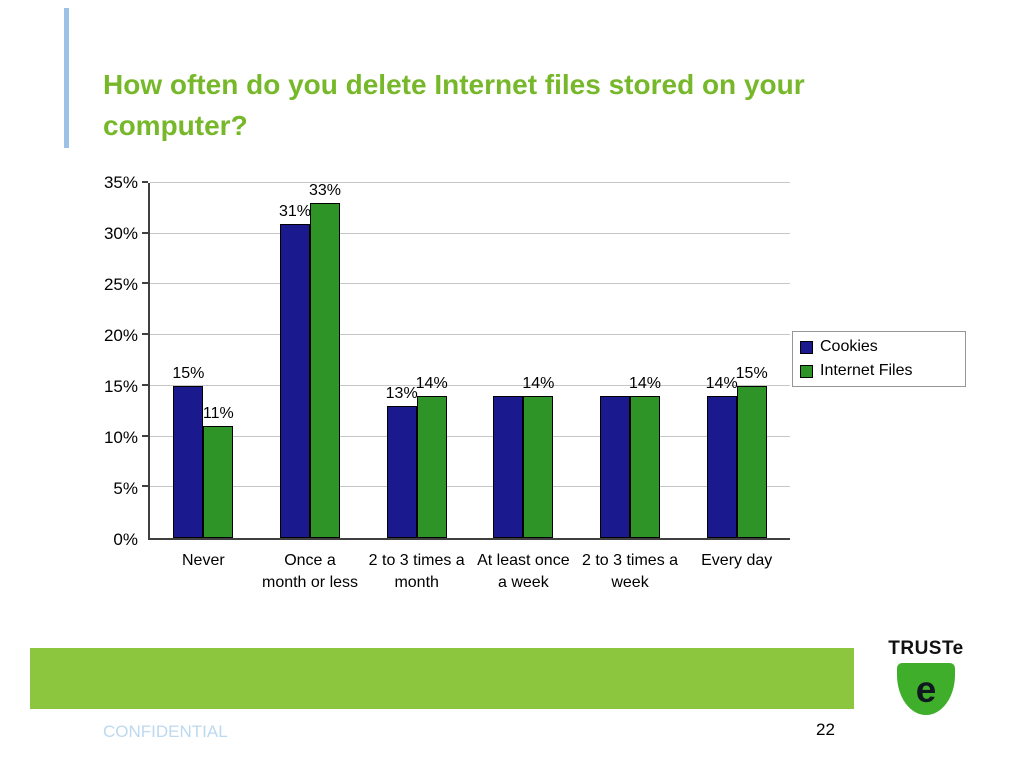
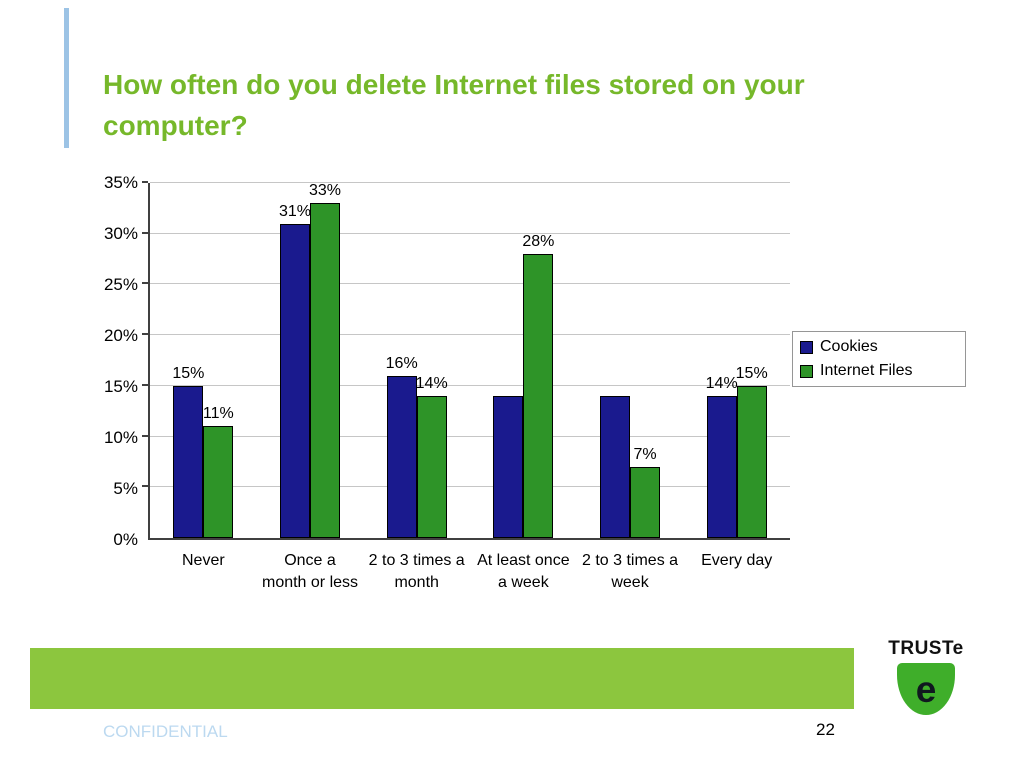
Cookies/2 to 3 times a month: 13% -> 16%
Internet Files/At least once a week: 14% -> 28%
Internet Files/2 to 3 times a week: 14% -> 7%
